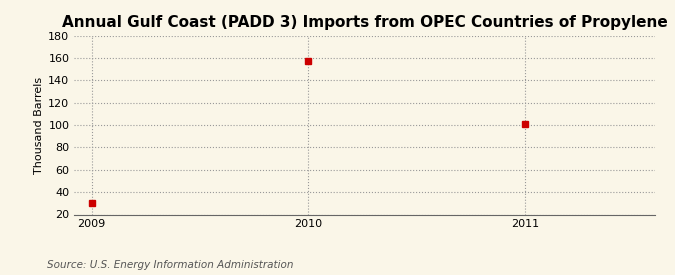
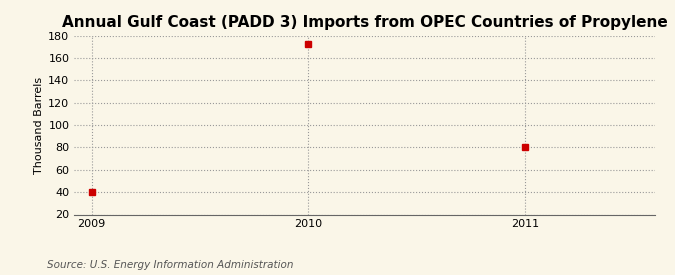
2009: 30 -> 40
2010: 157 -> 173
2011: 101 -> 80
